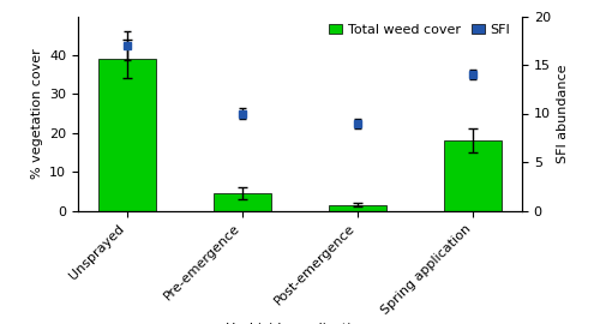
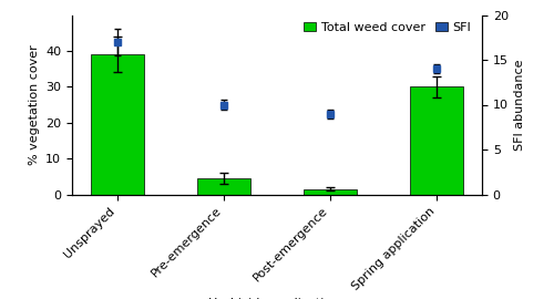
Total weed cover/Spring application: 18.0 -> 30.0
